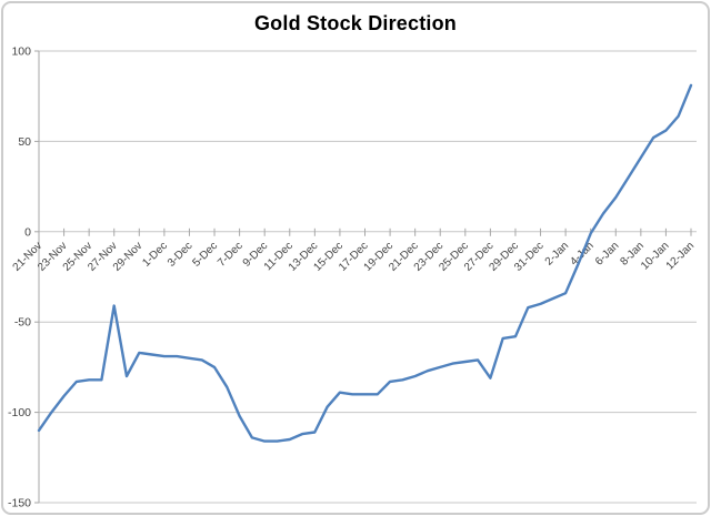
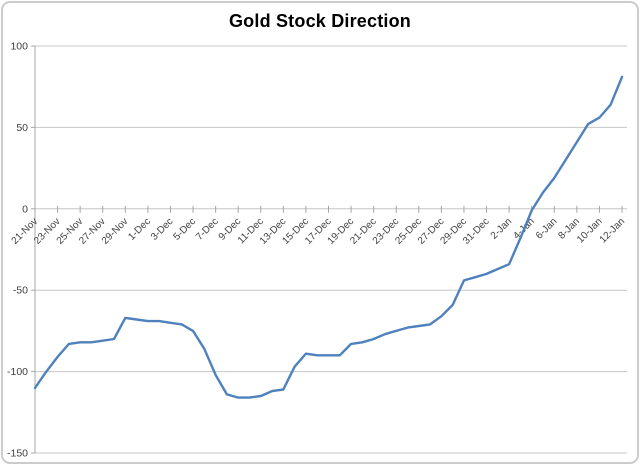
27-Nov: -41 -> -81
27-Dec: -81 -> -66
29-Dec: -58 -> -44
